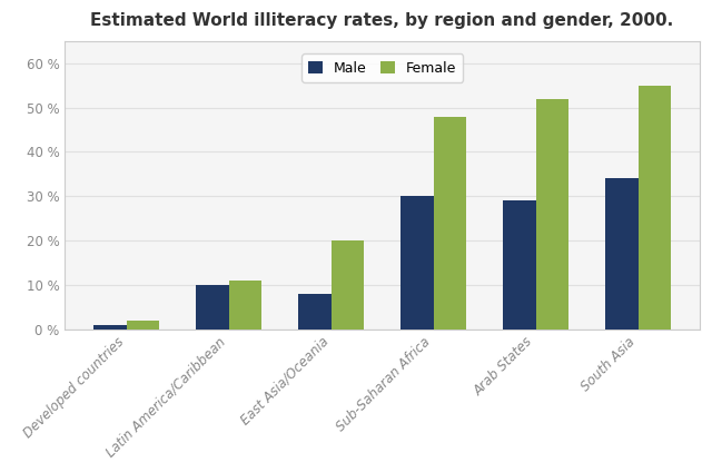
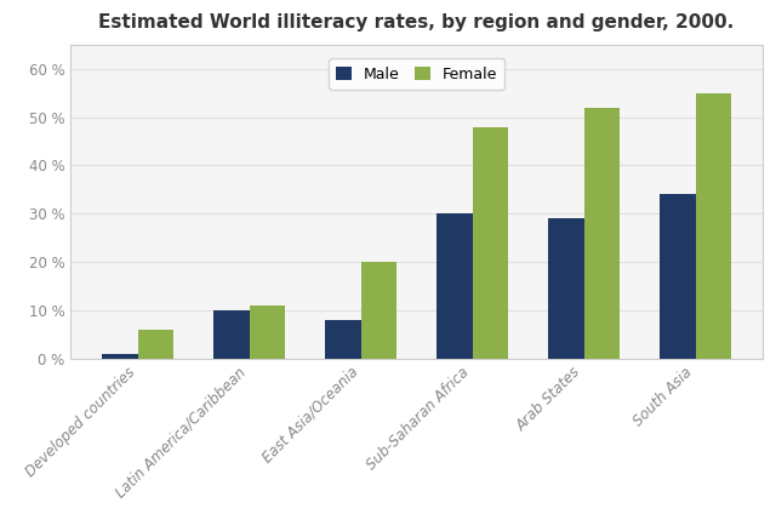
Female/Developed countries: 2 % -> 6 %
